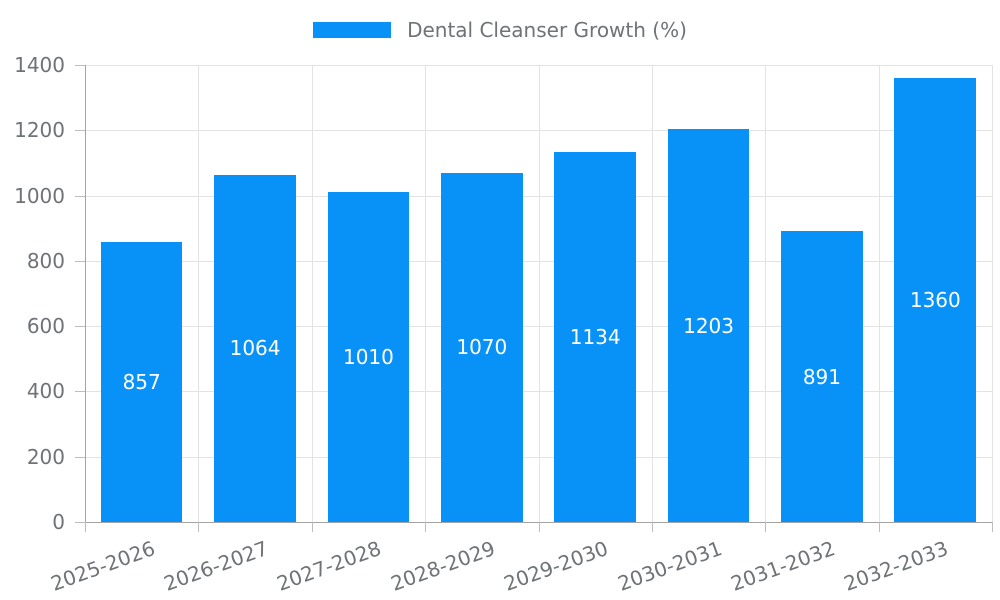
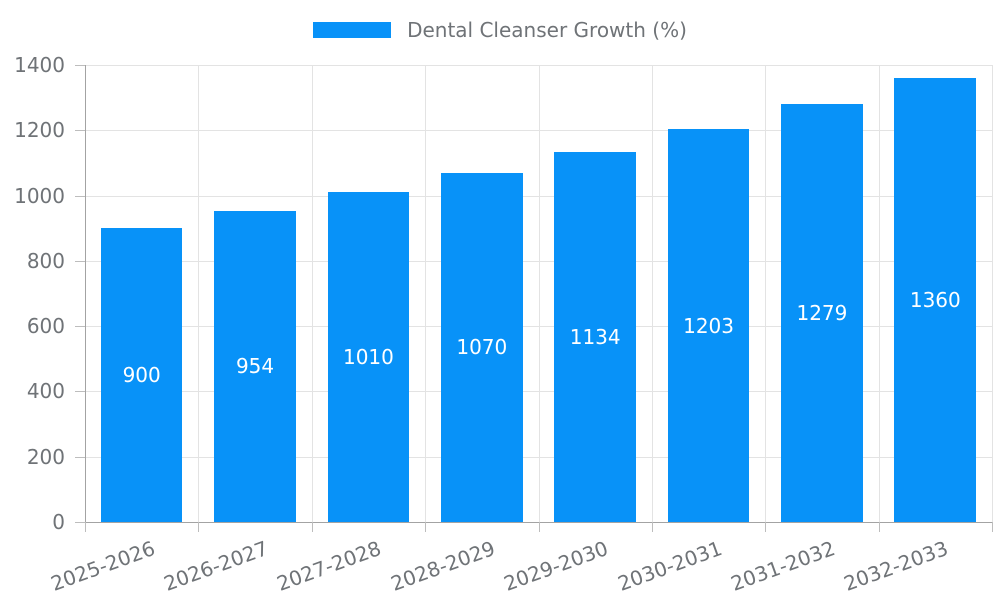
2025-2026: 857 -> 900
2026-2027: 1064 -> 954
2031-2032: 891 -> 1279
